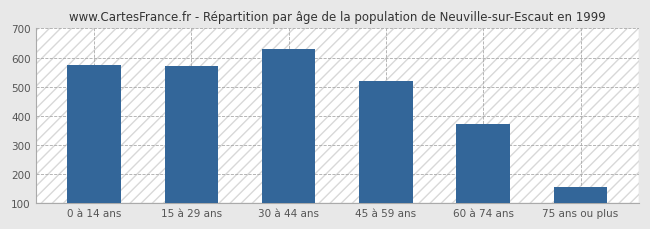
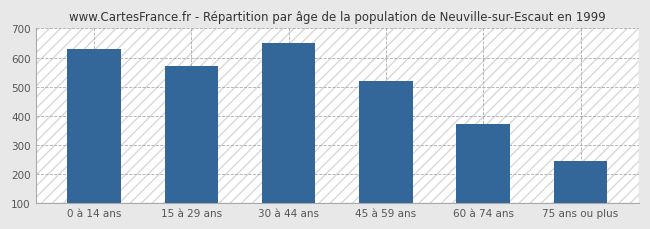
0 à 14 ans: 573 -> 630
30 à 44 ans: 628 -> 650
75 ans ou plus: 155 -> 245
